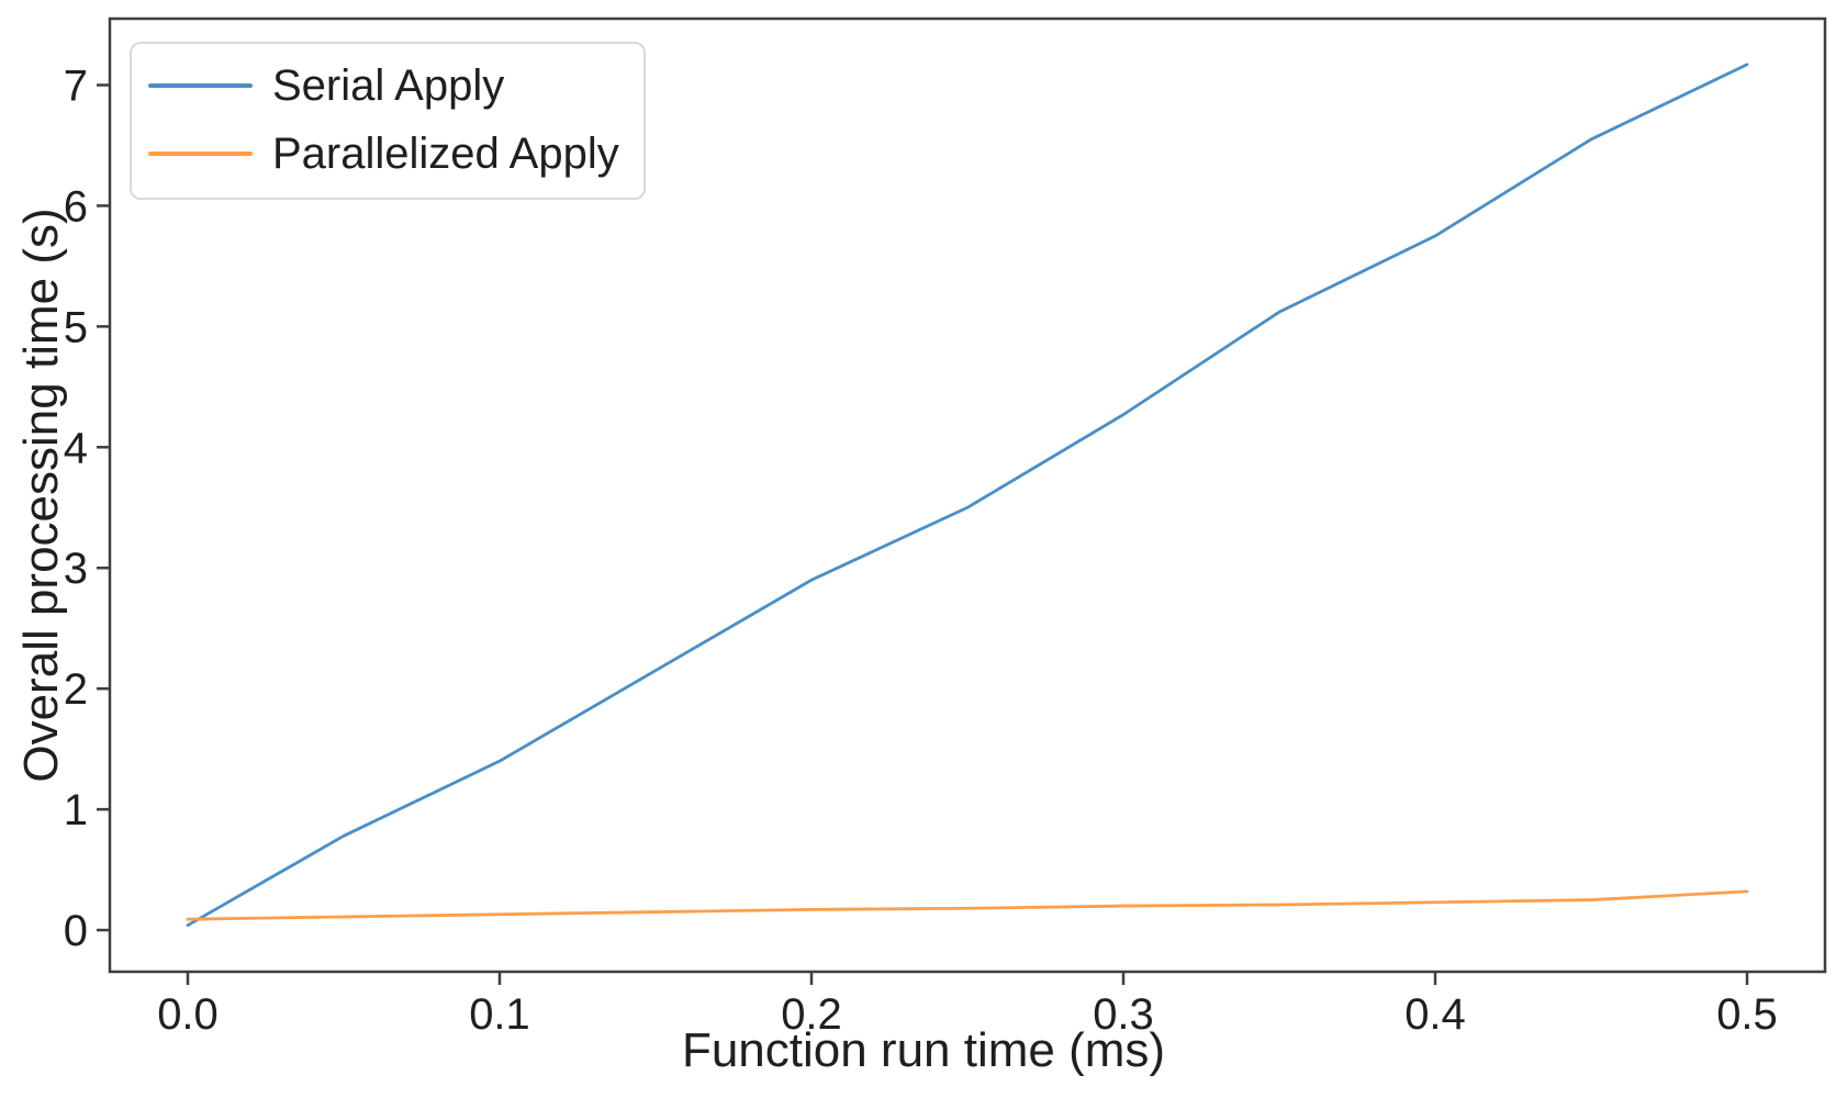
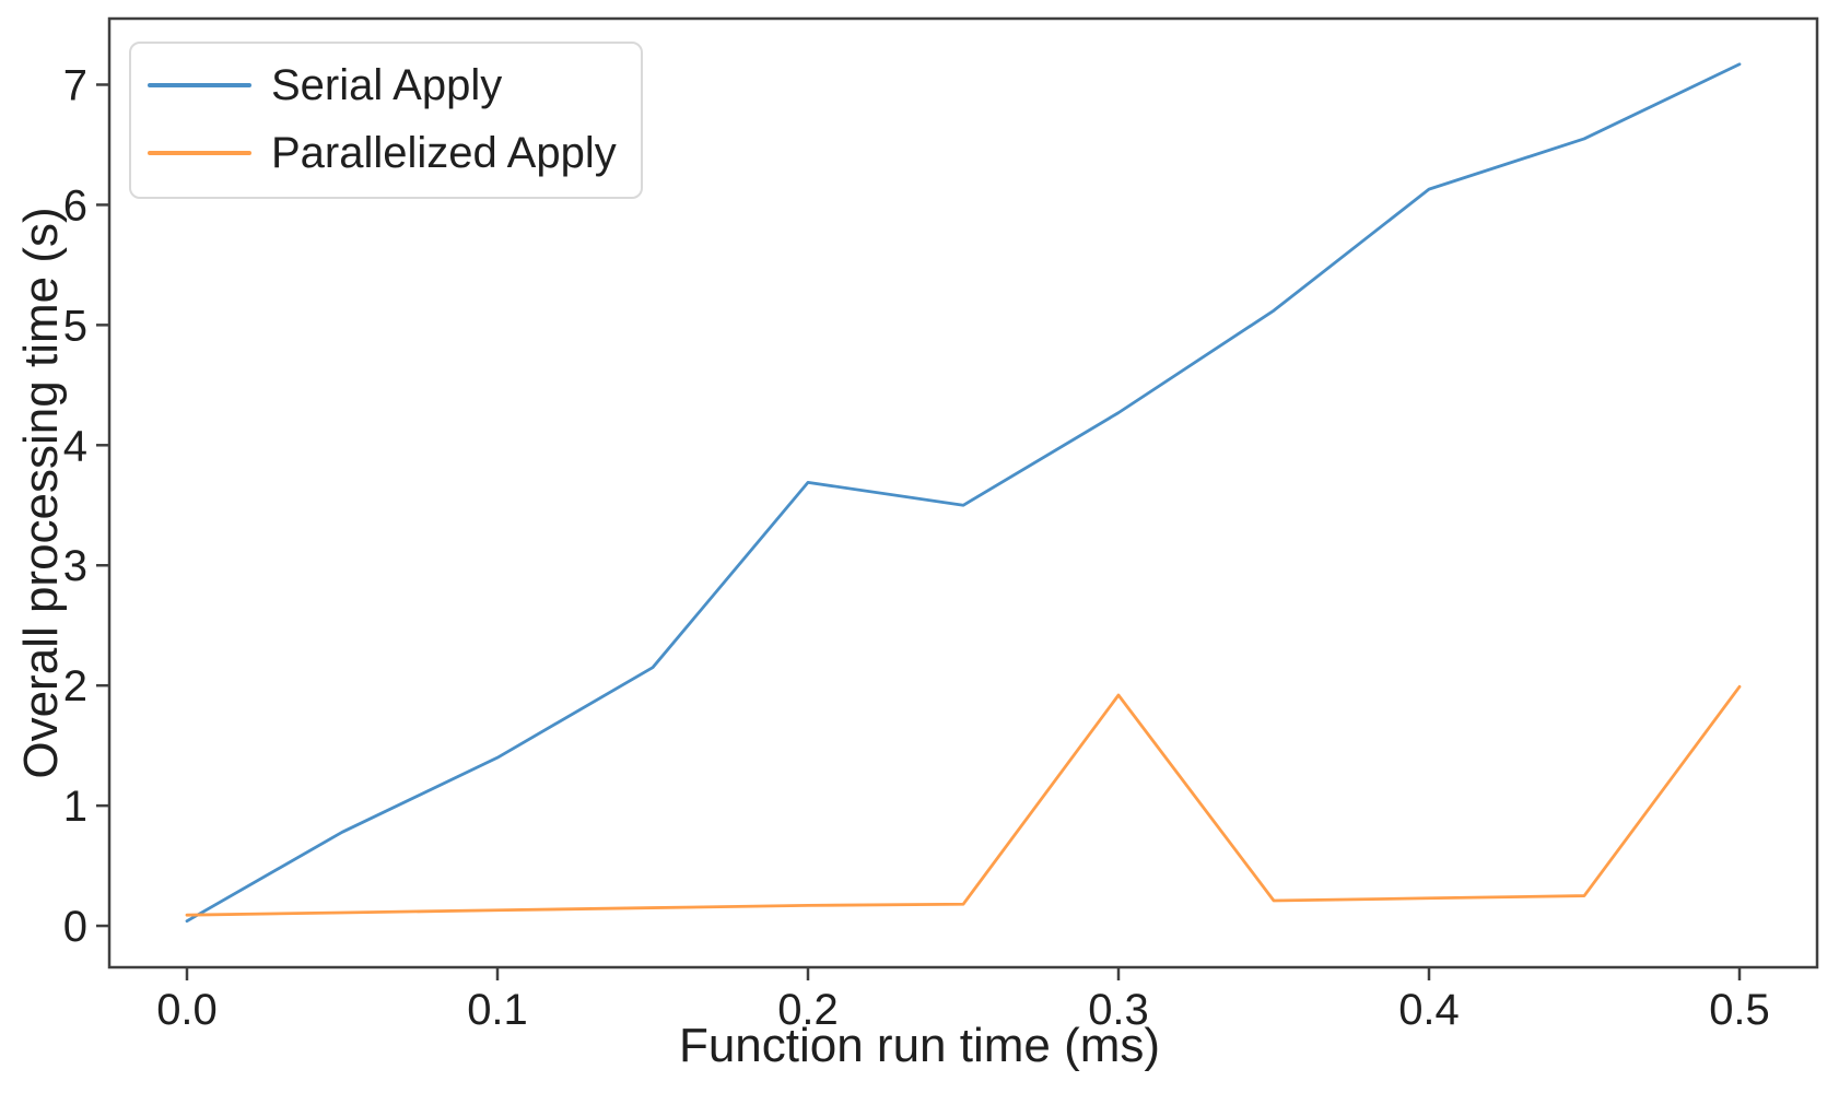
Serial Apply/0.2: 2.90 -> 3.69
Parallelized Apply/0.3: 0.20 -> 1.92
Serial Apply/0.4: 5.75 -> 6.13
Parallelized Apply/0.5: 0.32 -> 1.99
